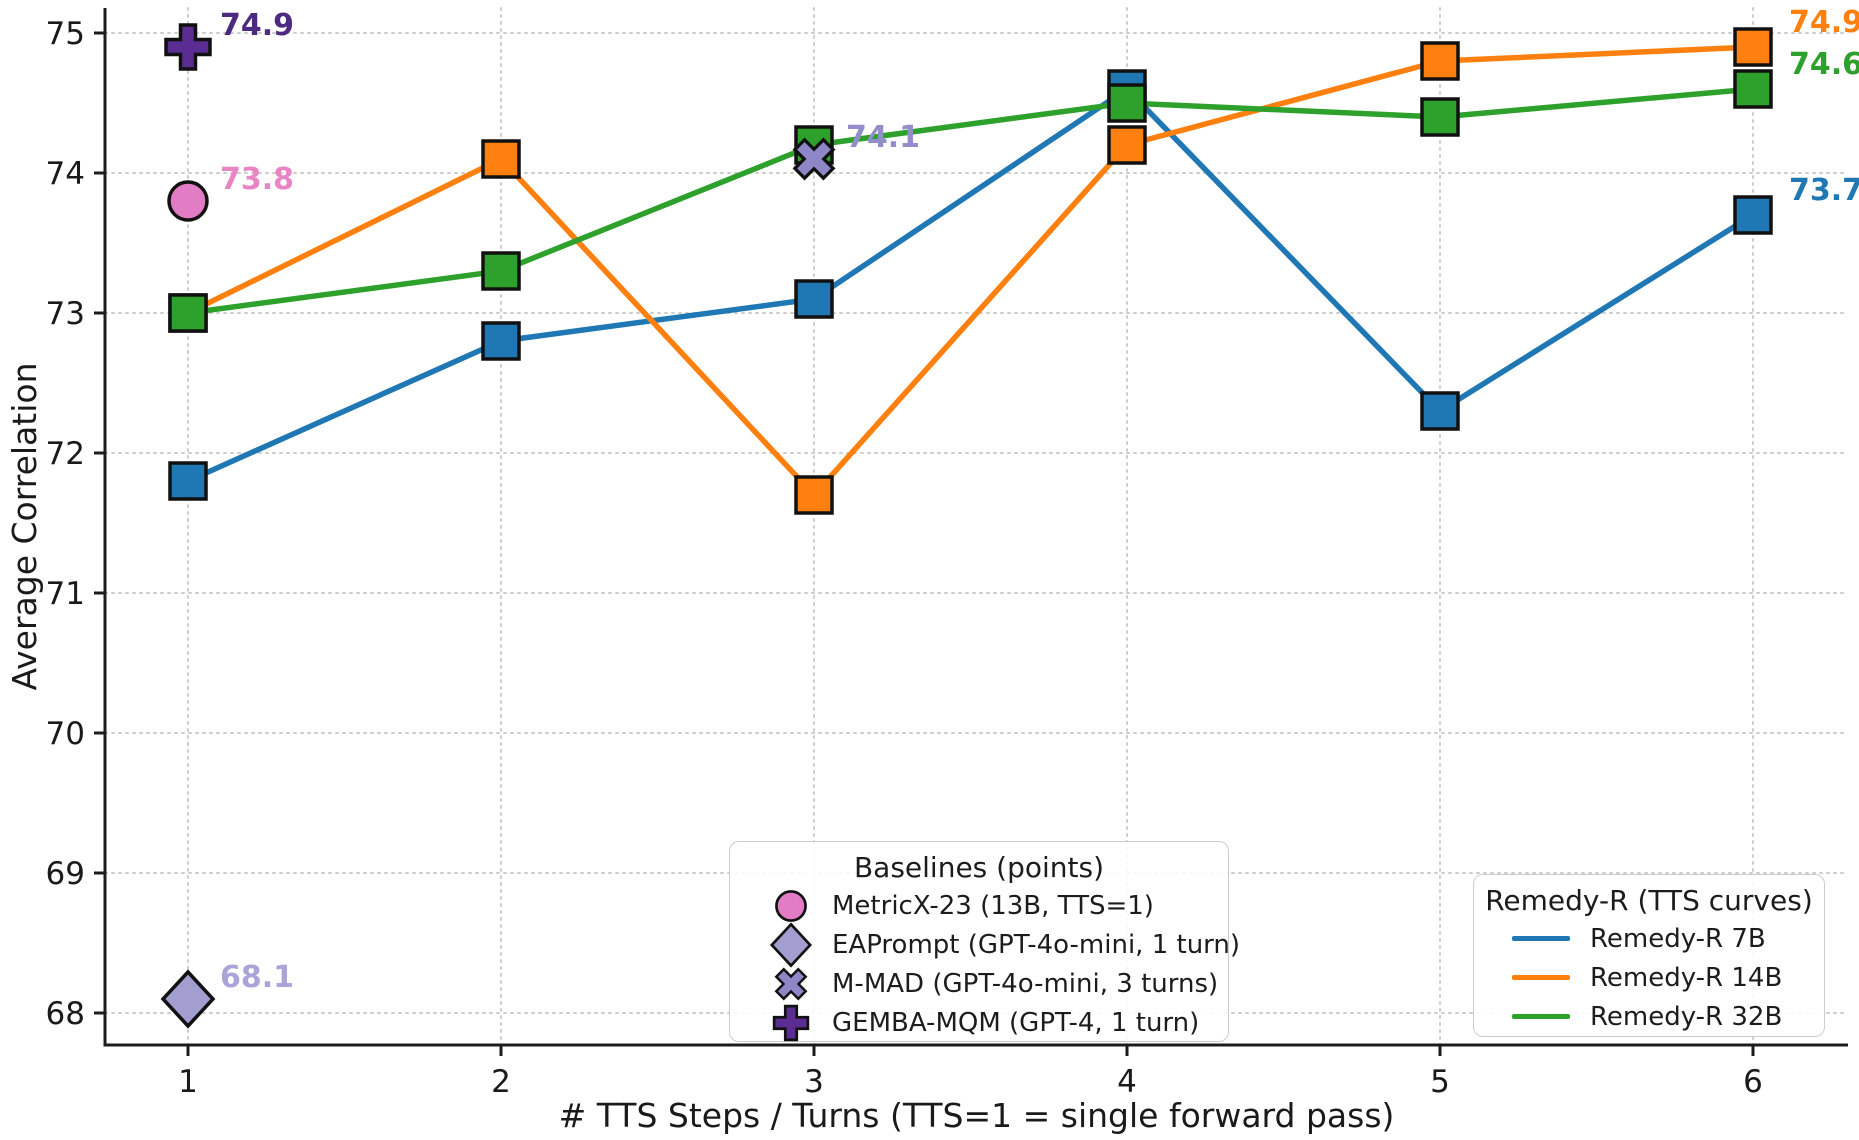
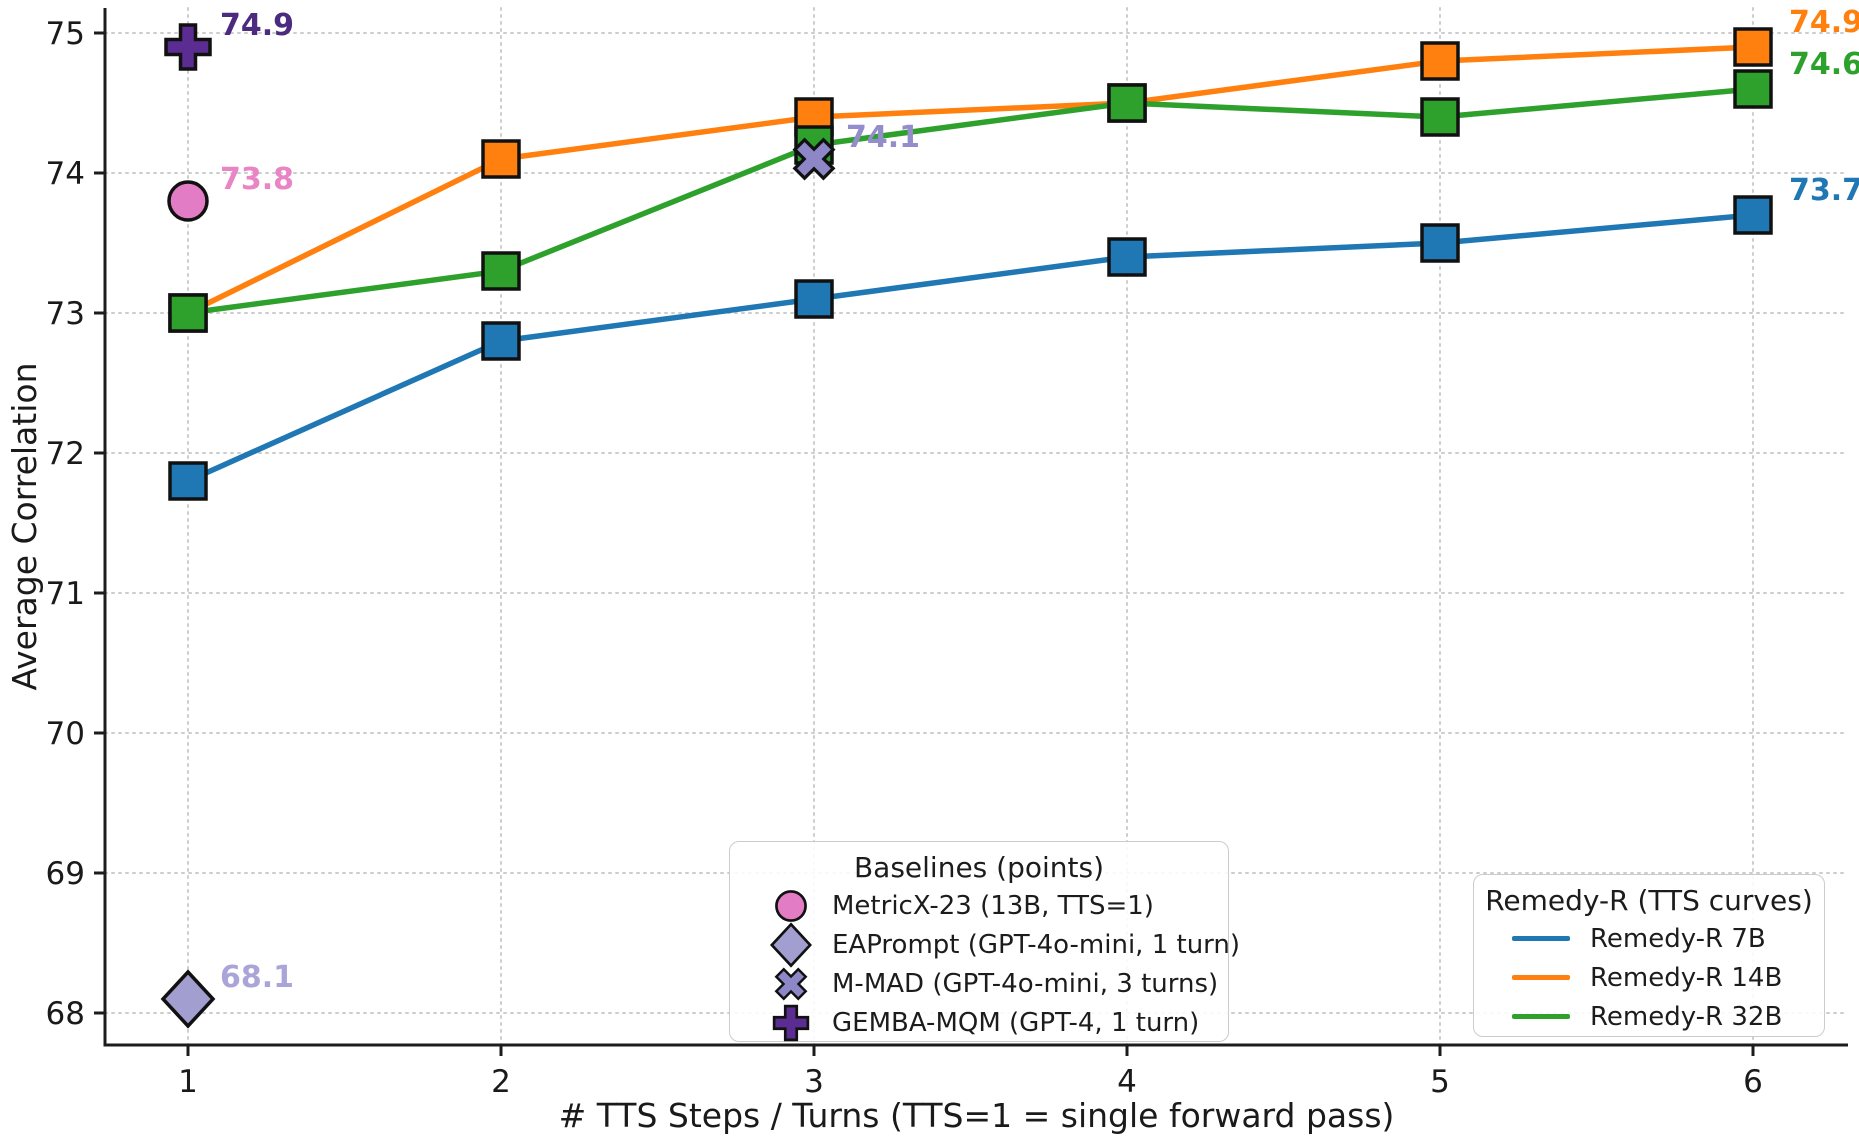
Remedy-R 14B/3: 71.7 -> 74.4
Remedy-R 7B/4: 74.6 -> 73.4
Remedy-R 14B/4: 74.2 -> 74.5
Remedy-R 7B/5: 72.3 -> 73.5
